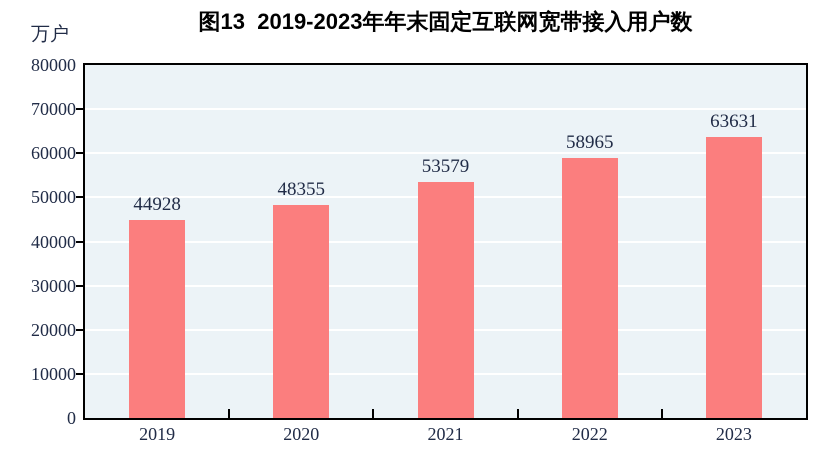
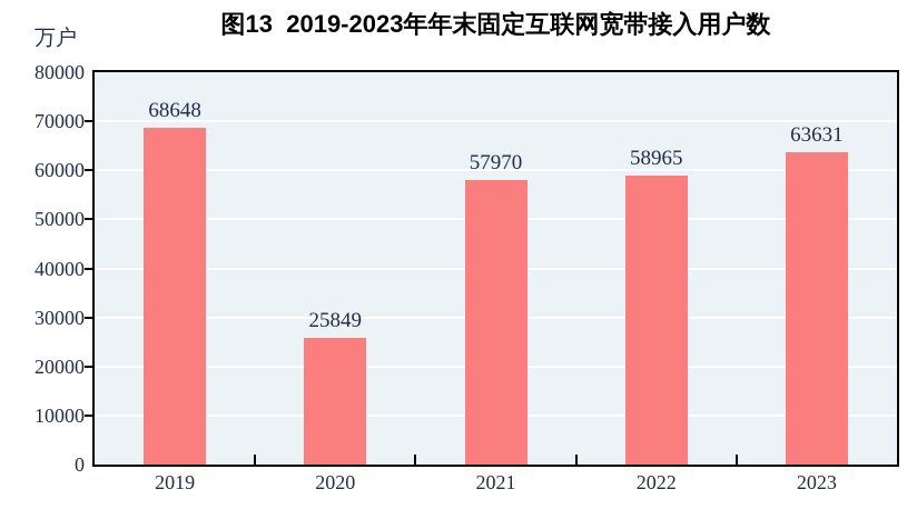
2019: 44928 -> 68648
2020: 48355 -> 25849
2021: 53579 -> 57970
